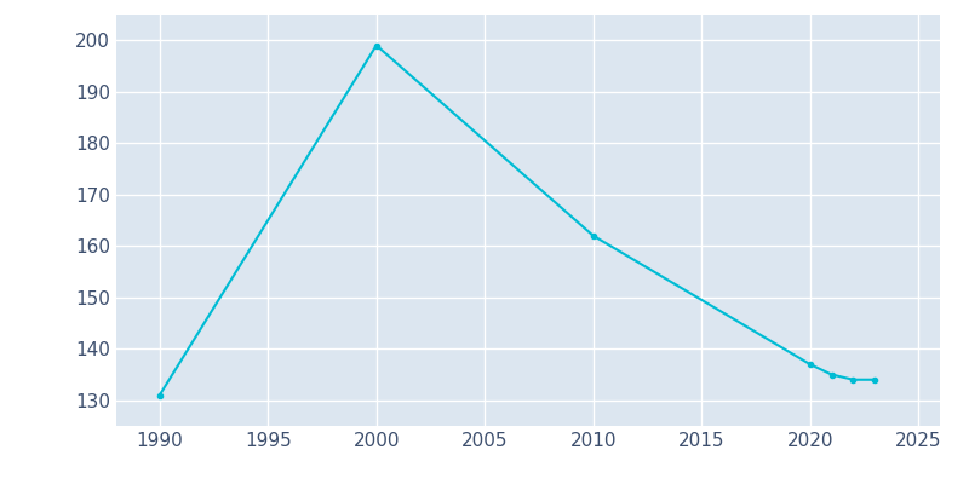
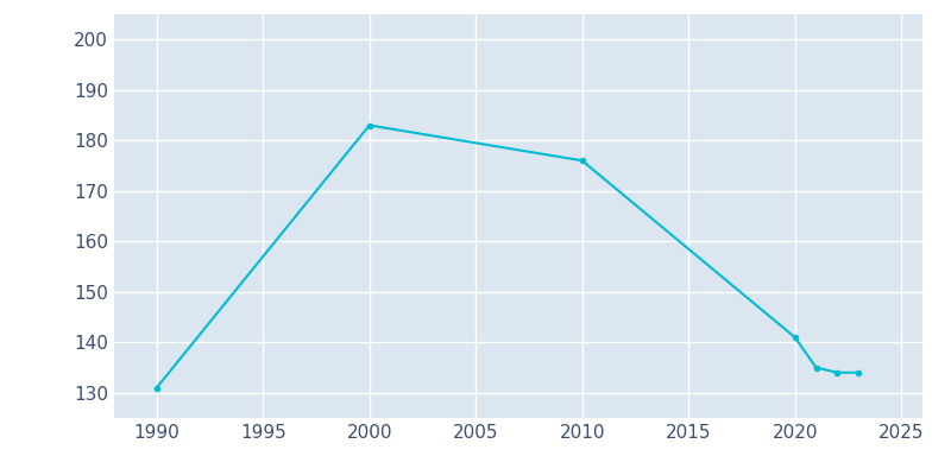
2000: 199 -> 183
2010: 162 -> 176
2020: 137 -> 141
